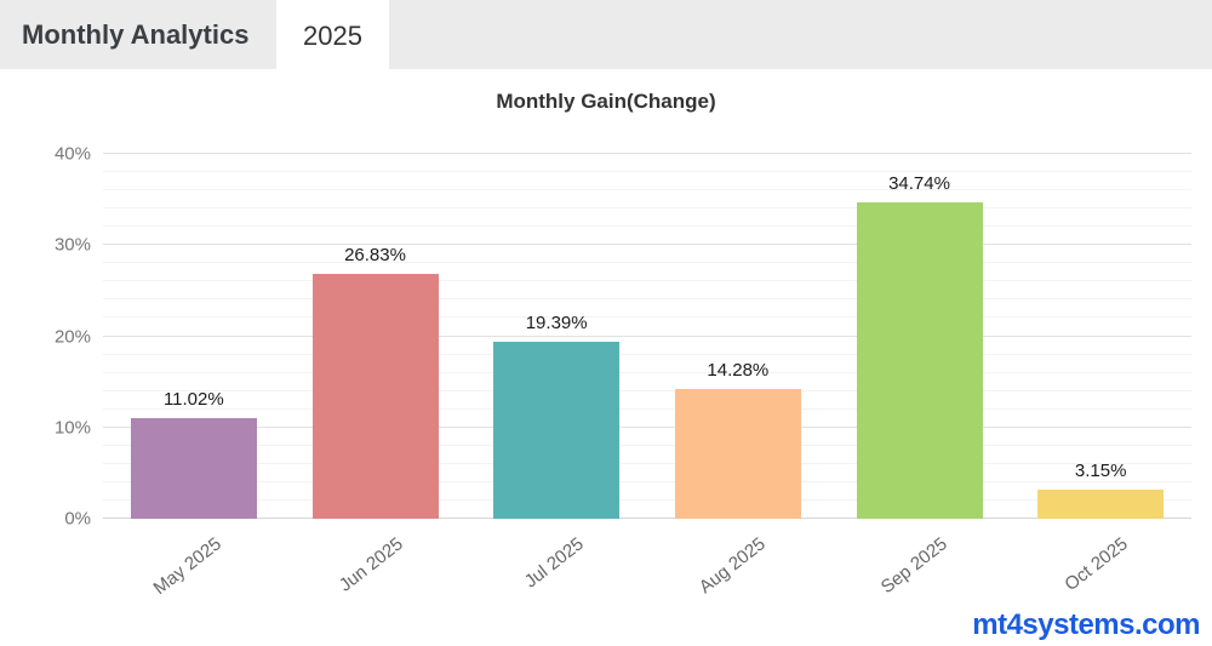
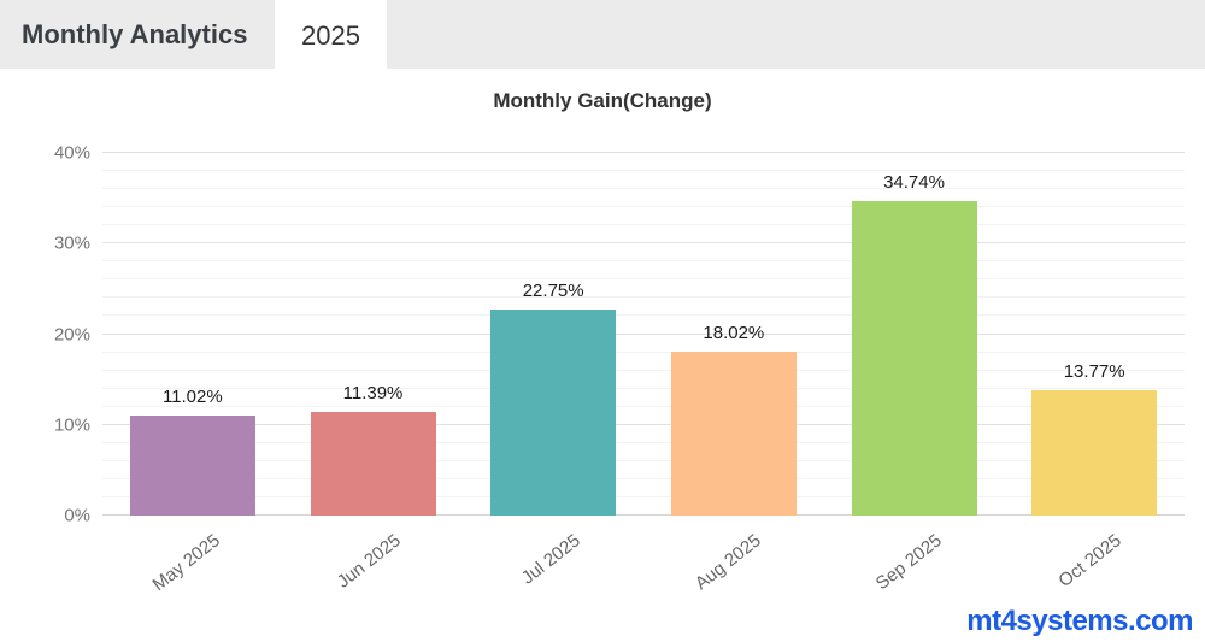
Jun 2025: 26.83% -> 11.39%
Jul 2025: 19.39% -> 22.75%
Aug 2025: 14.28% -> 18.02%
Oct 2025: 3.15% -> 13.77%
